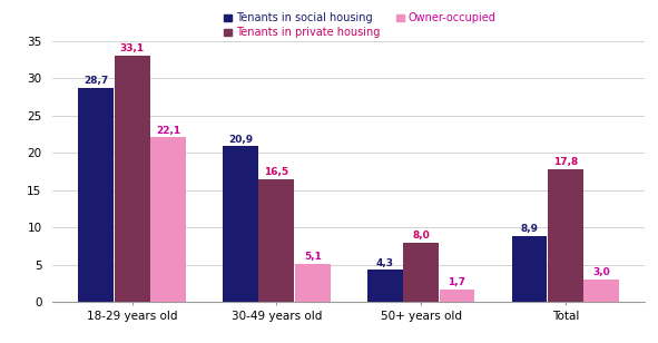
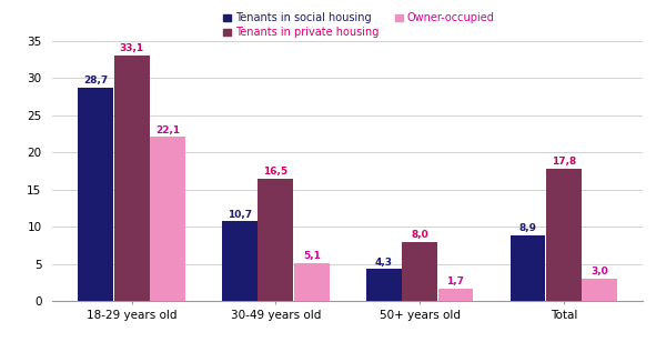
Tenants in social housing/30-49 years old: 20,9 -> 10,7
